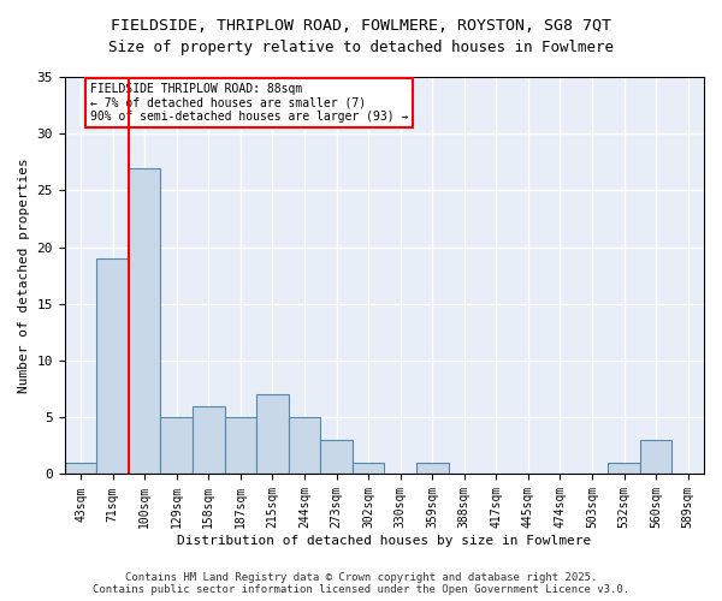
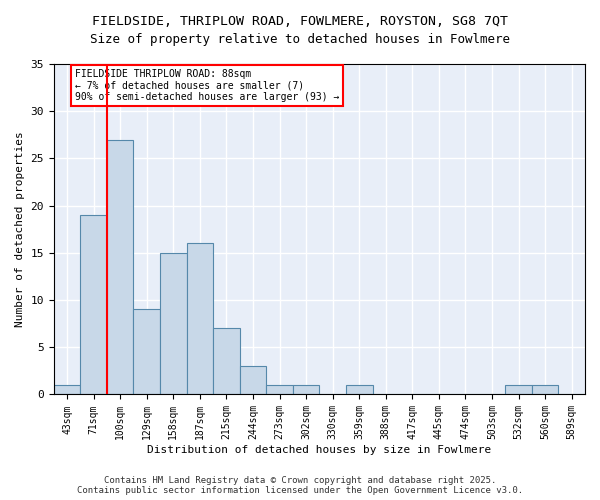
129sqm: 5 -> 9
158sqm: 6 -> 15
187sqm: 5 -> 16
244sqm: 5 -> 3
273sqm: 3 -> 1
560sqm: 3 -> 1
